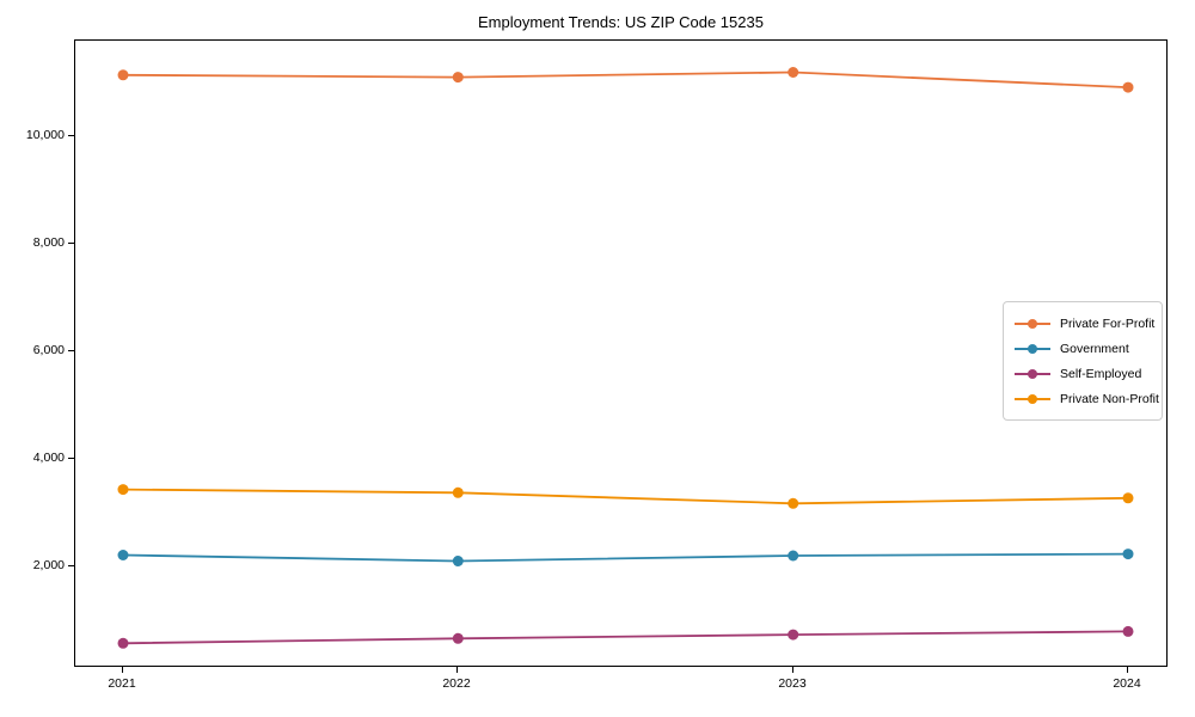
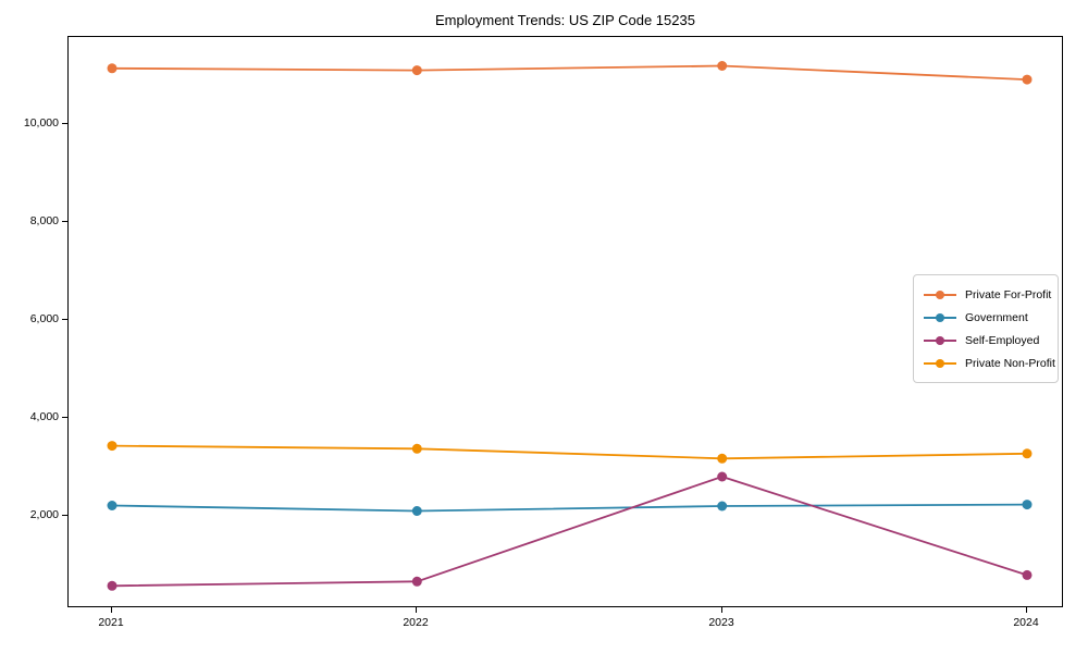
Self-Employed/2023: 700 -> 2800
